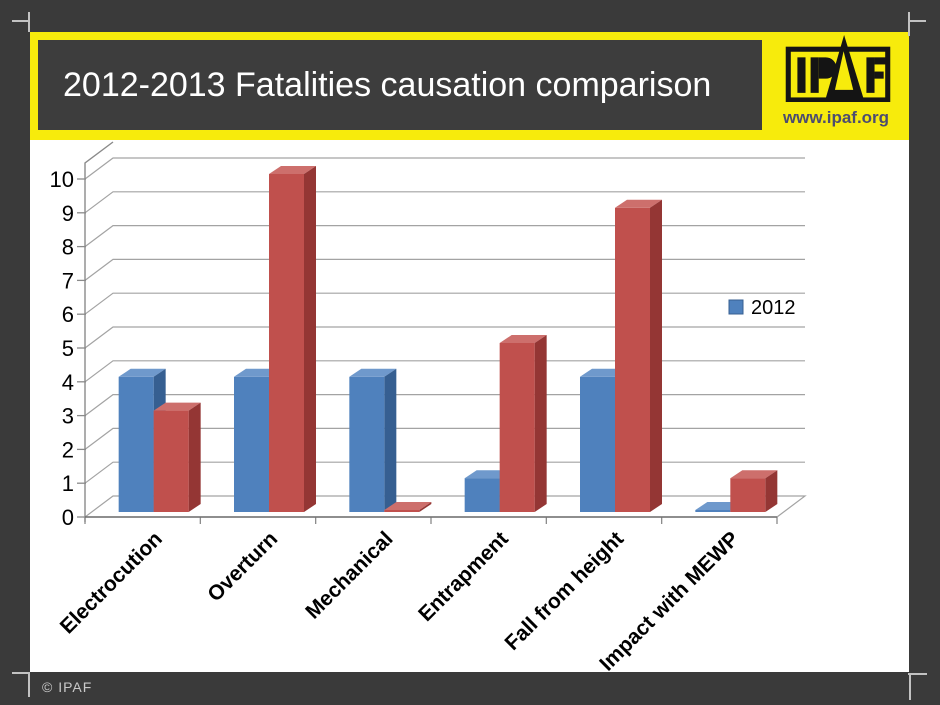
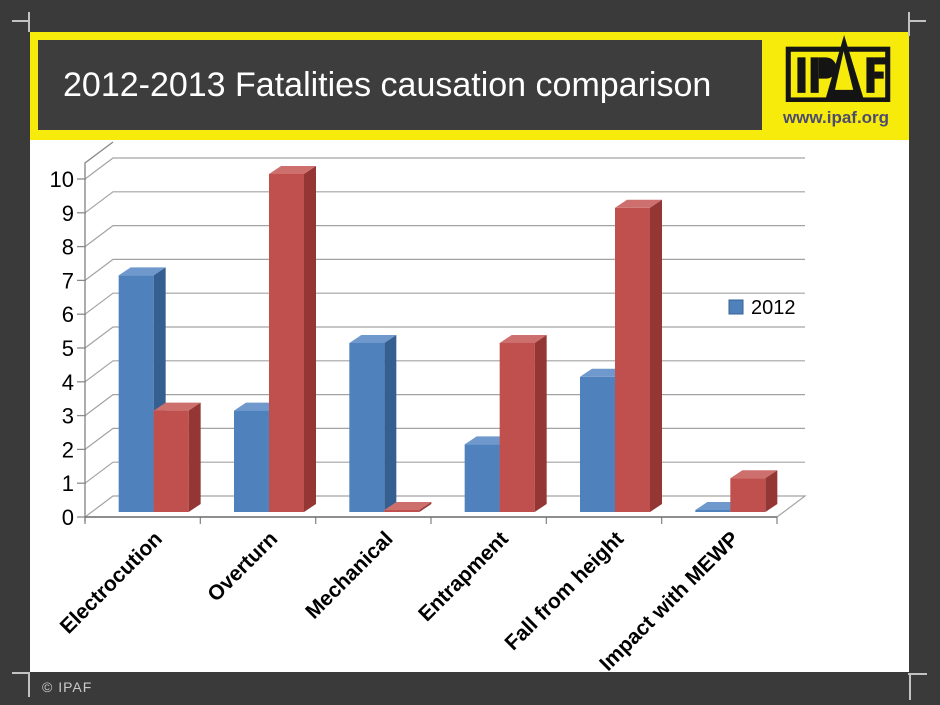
2012/Electrocution: 4 -> 7
2012/Overturn: 4 -> 3
2012/Mechanical: 4 -> 5
2012/Entrapment: 1 -> 2
